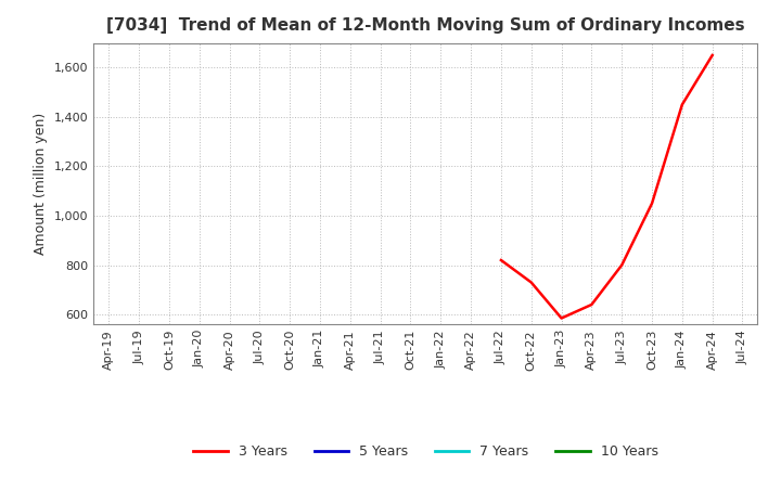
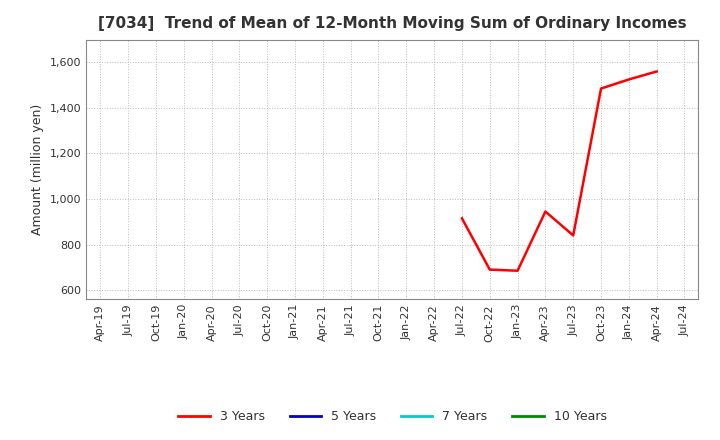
Jul-22: 820 -> 915
Oct-22: 730 -> 690
Jan-23: 585 -> 685
Apr-23: 640 -> 945
Jul-23: 800 -> 840
Oct-23: 1,050 -> 1,485
Jan-24: 1,450 -> 1,525
Apr-24: 1,650 -> 1,560
